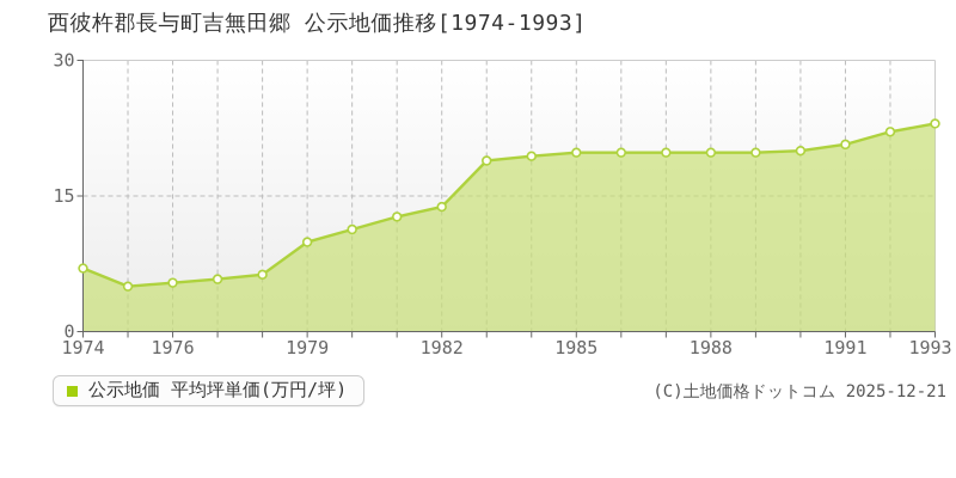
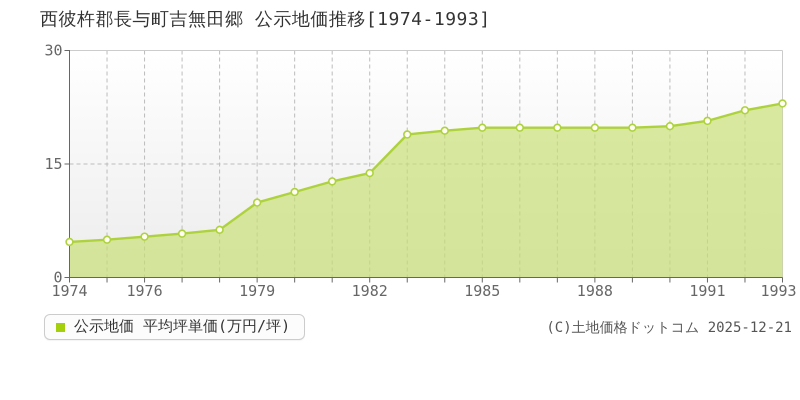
1974: 7 -> 5
